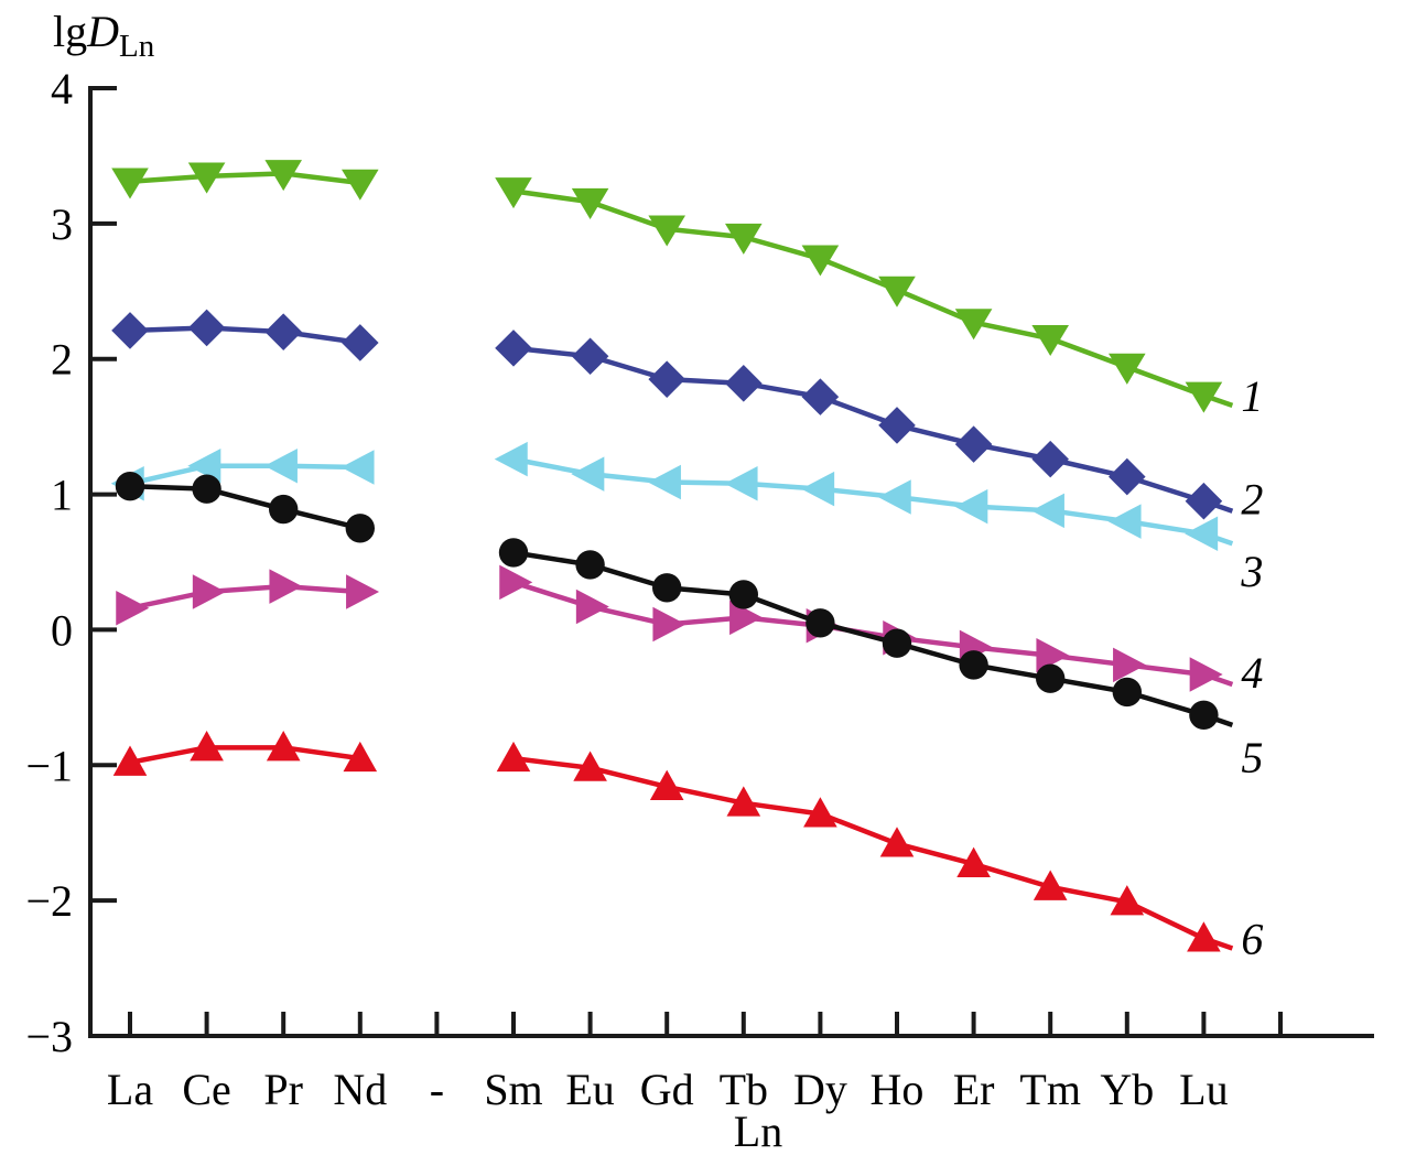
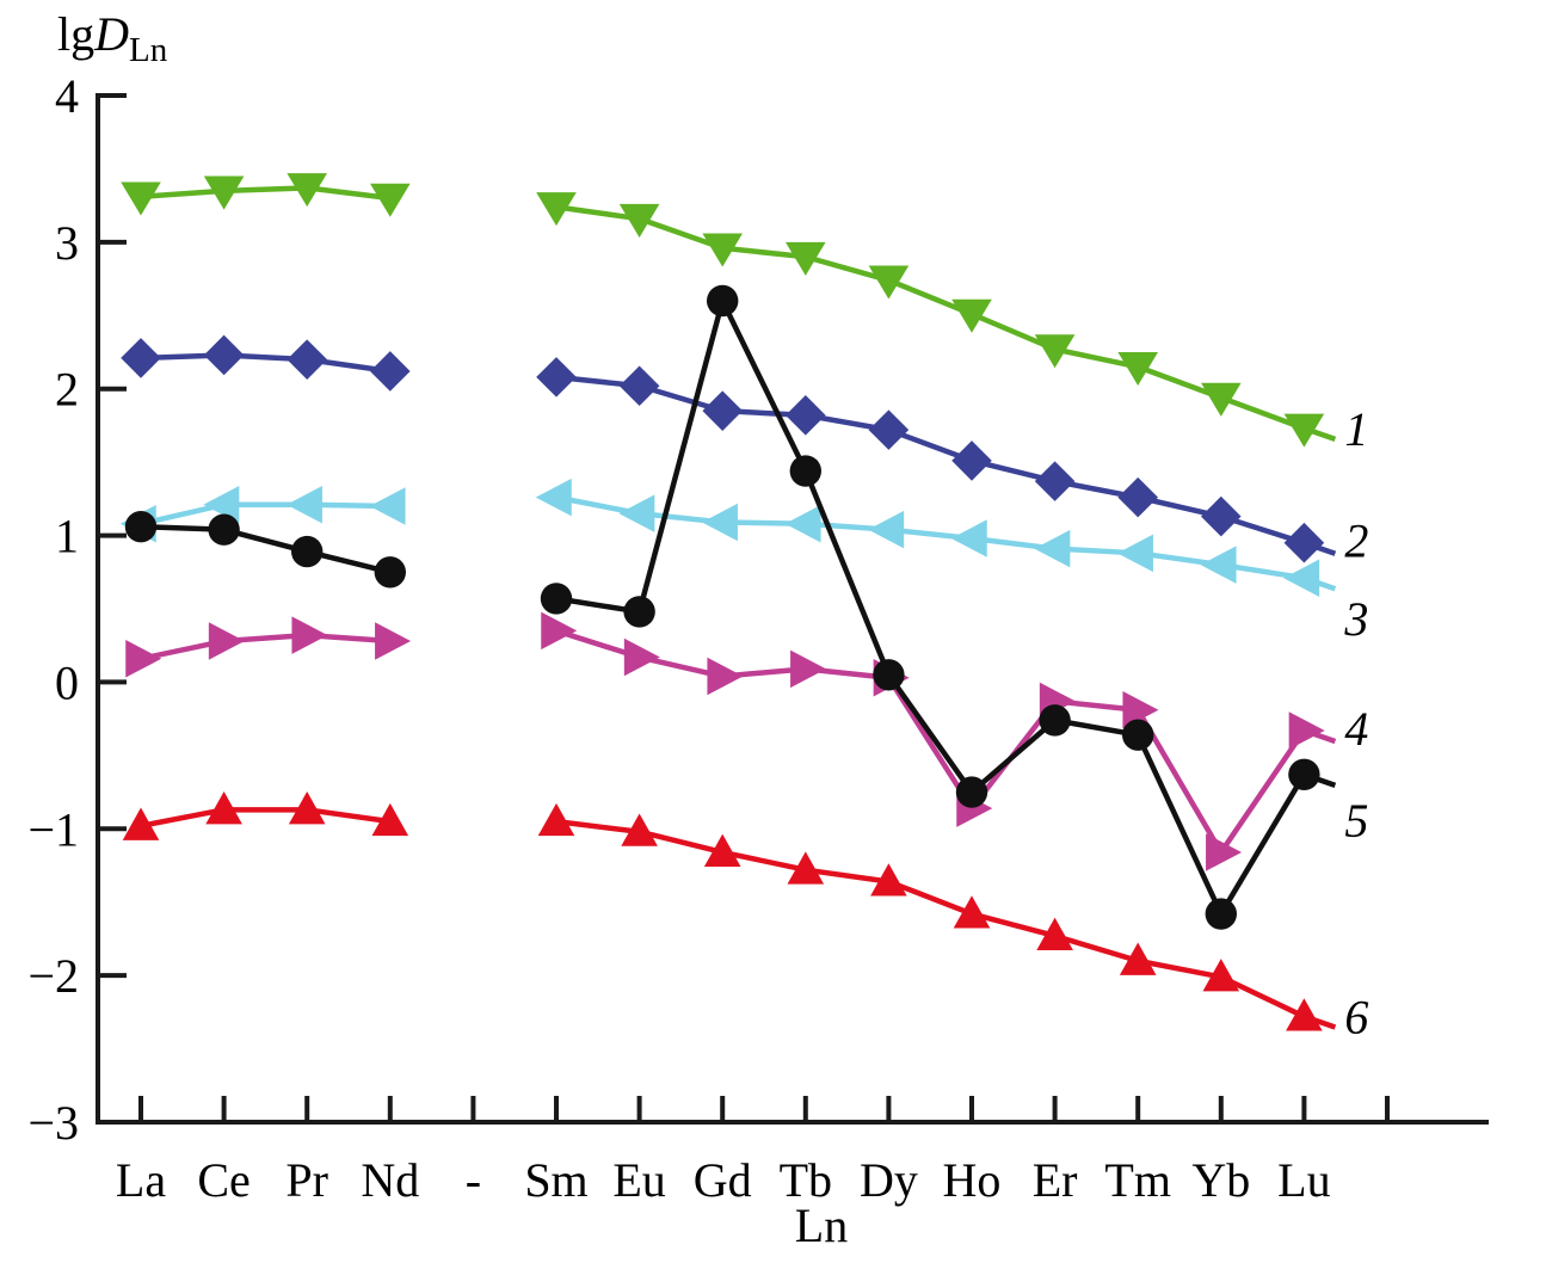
5/Gd: 0.31 -> 2.60
5/Tb: 0.26 -> 1.44
4/Ho: -0.06 -> -0.86
5/Ho: -0.10 -> -0.75
4/Yb: -0.26 -> -1.16
5/Yb: -0.46 -> -1.58
